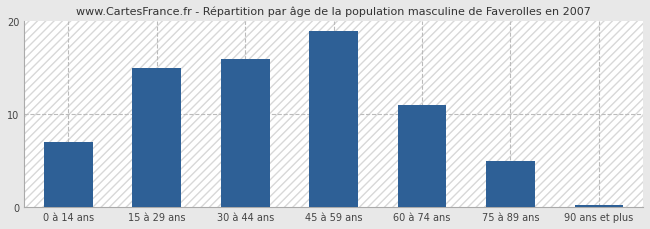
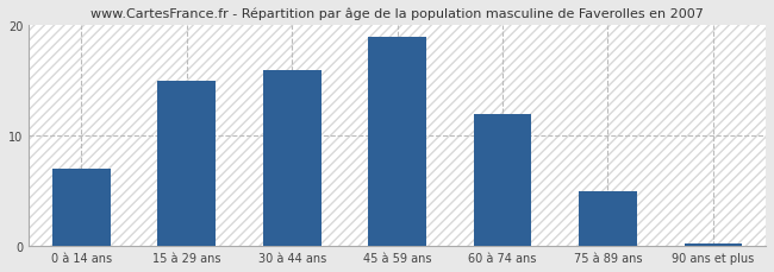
60 à 74 ans: 11.0 -> 12.0
